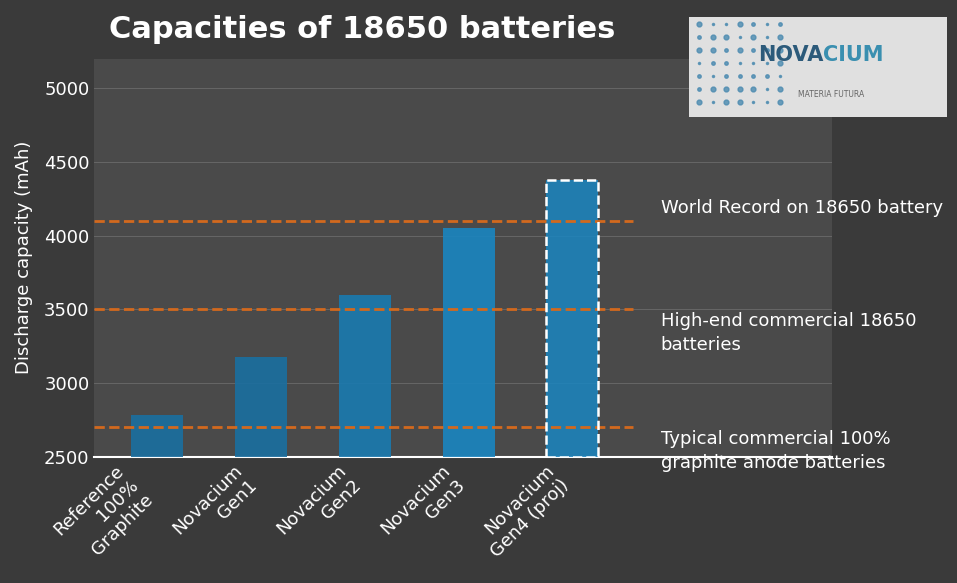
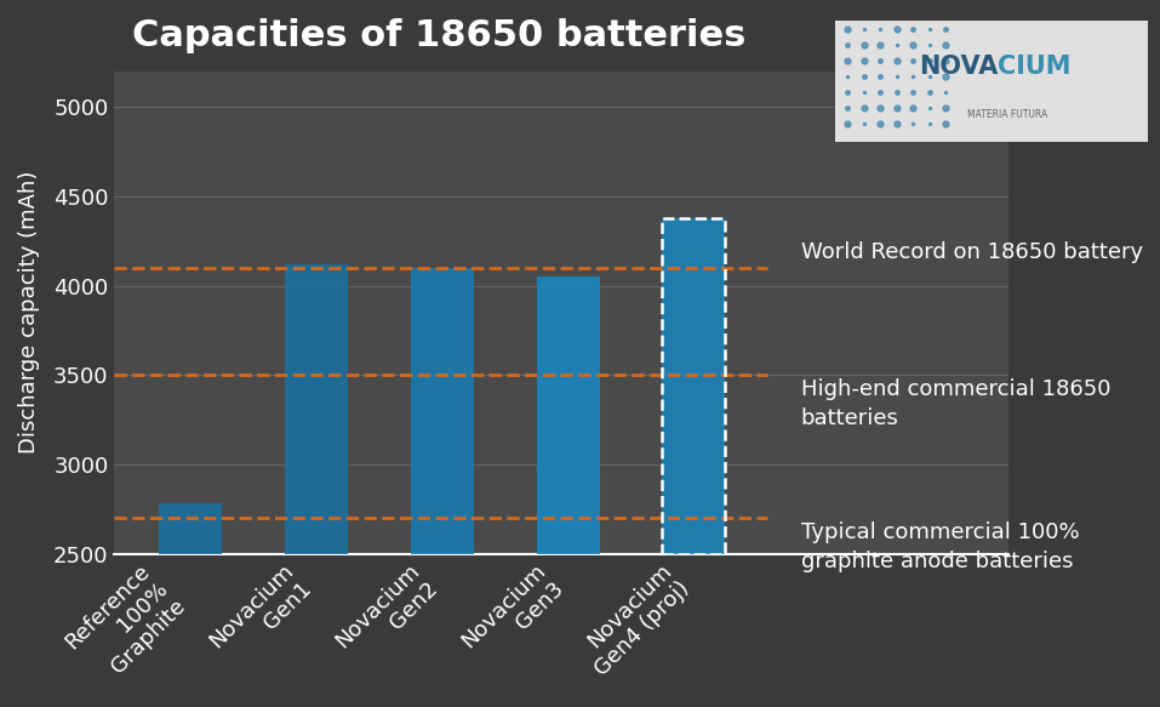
Novacium Gen1: 3180 -> 4120
Novacium Gen2: 3600 -> 4100
